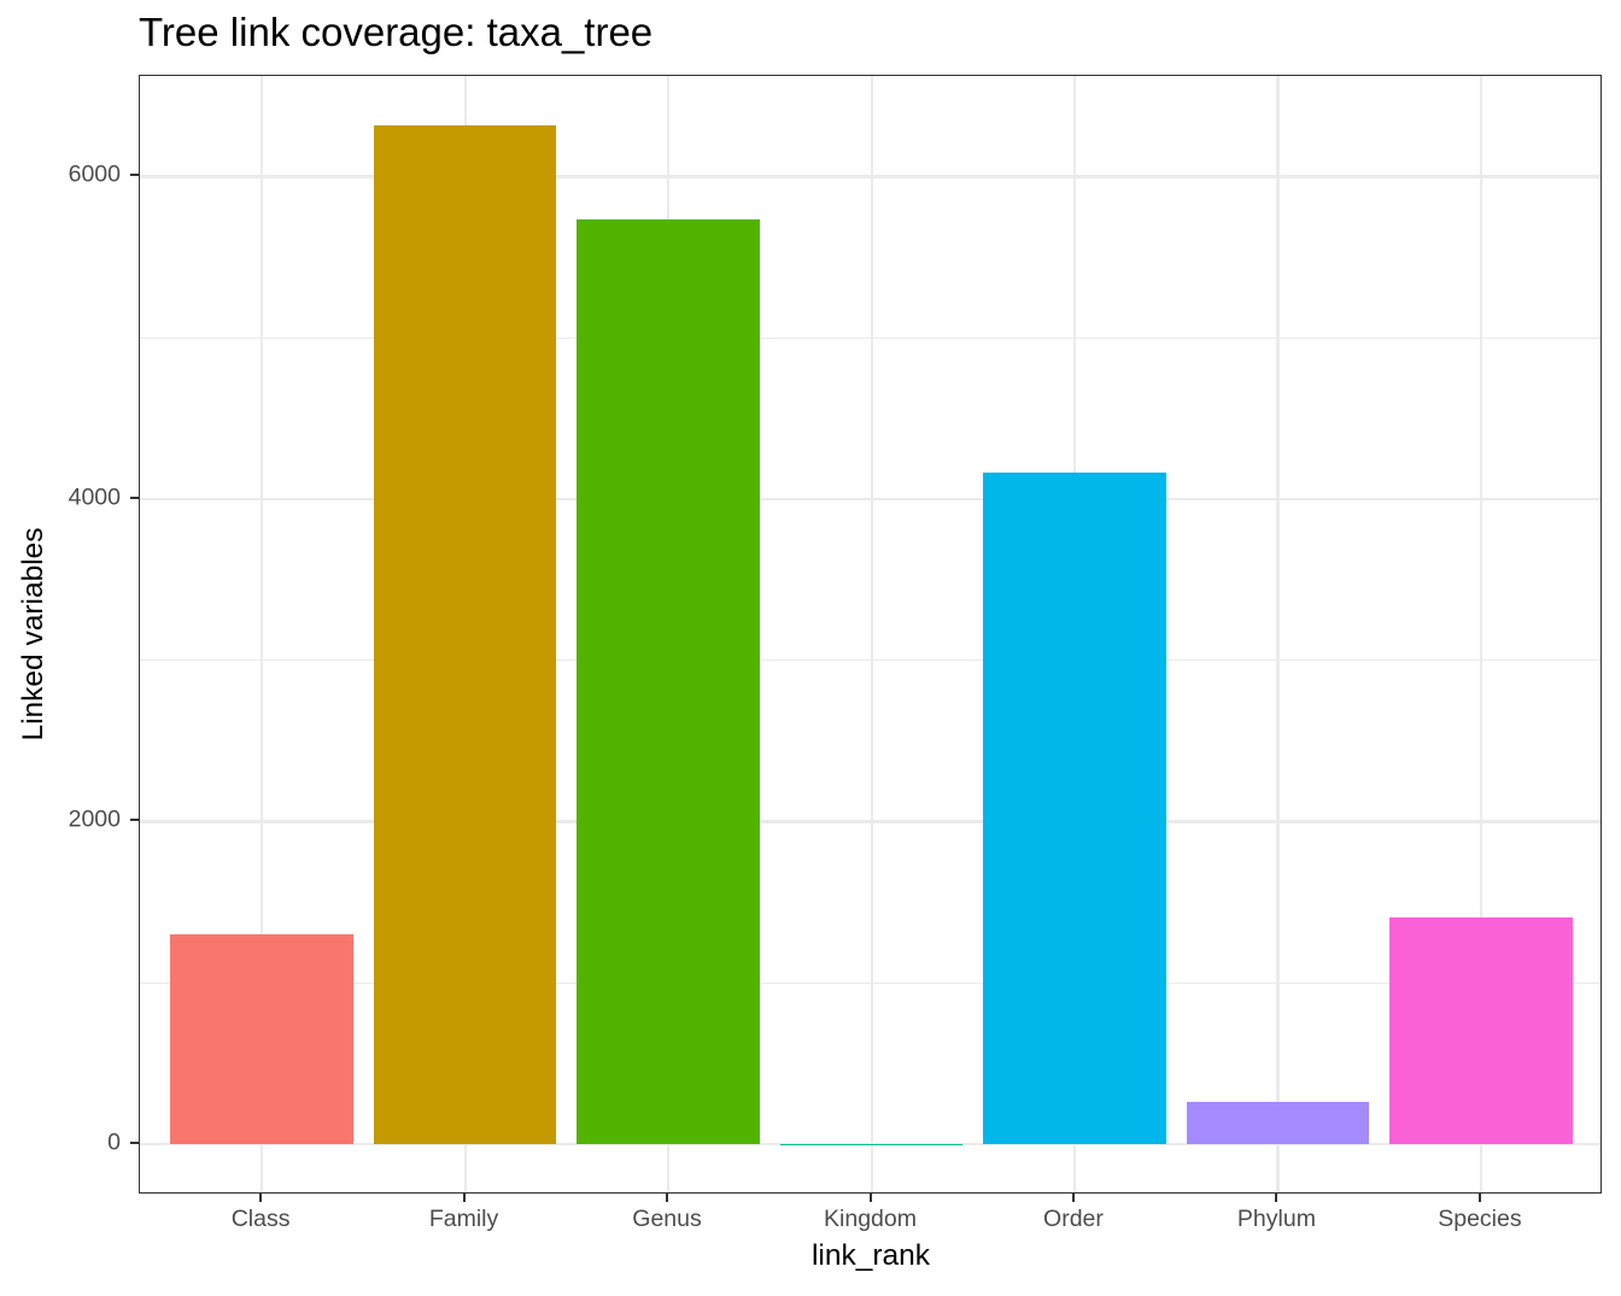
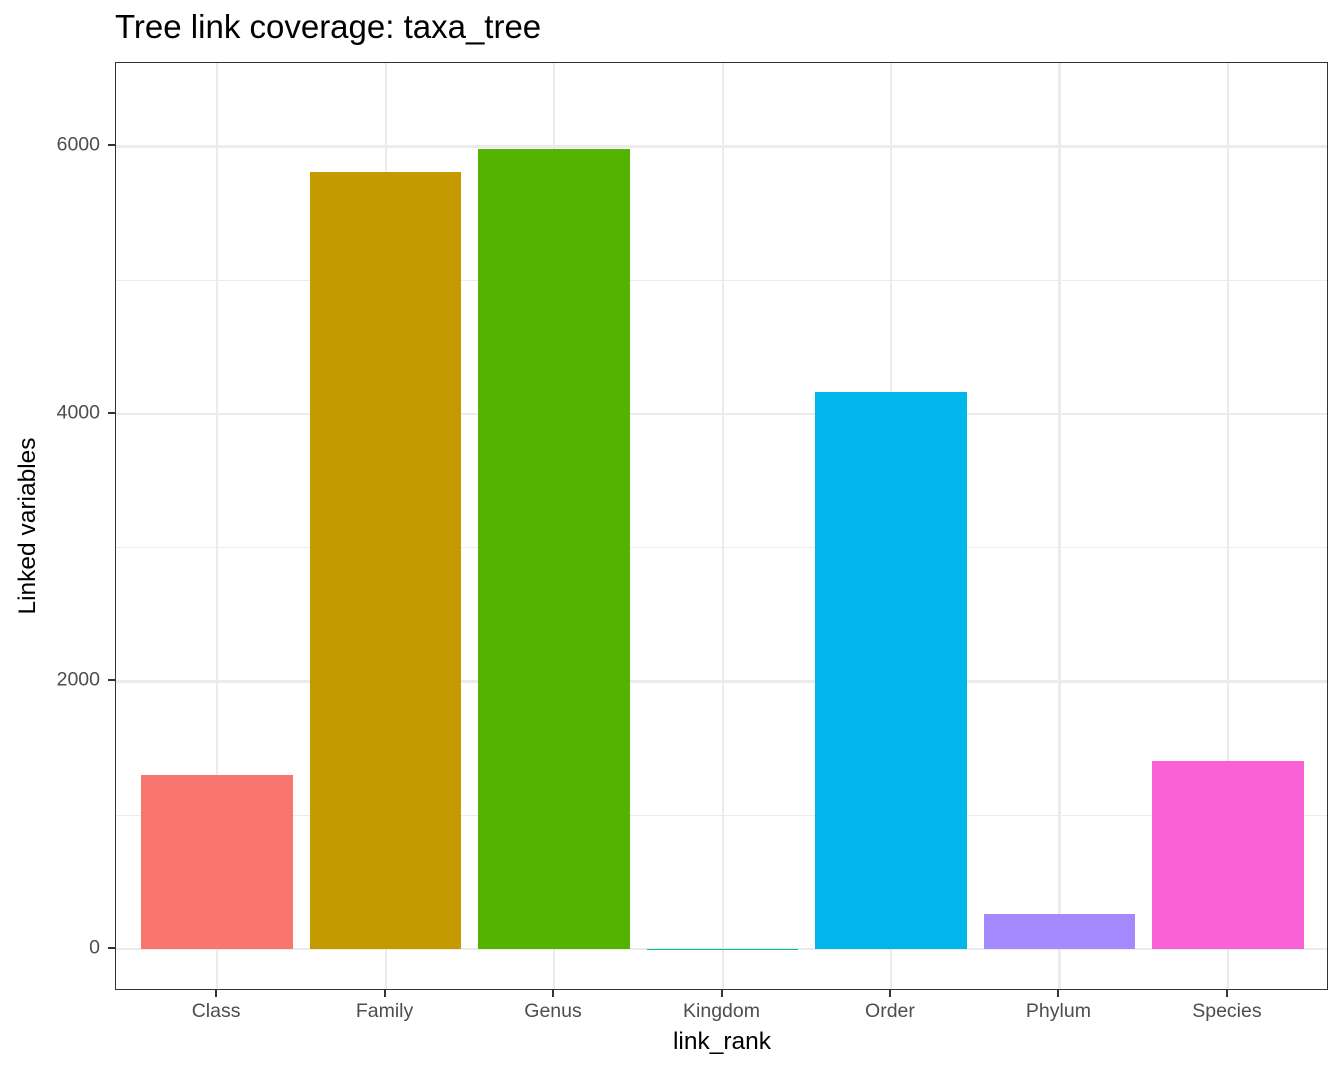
Family: 6320 -> 5810
Genus: 5740 -> 5980
